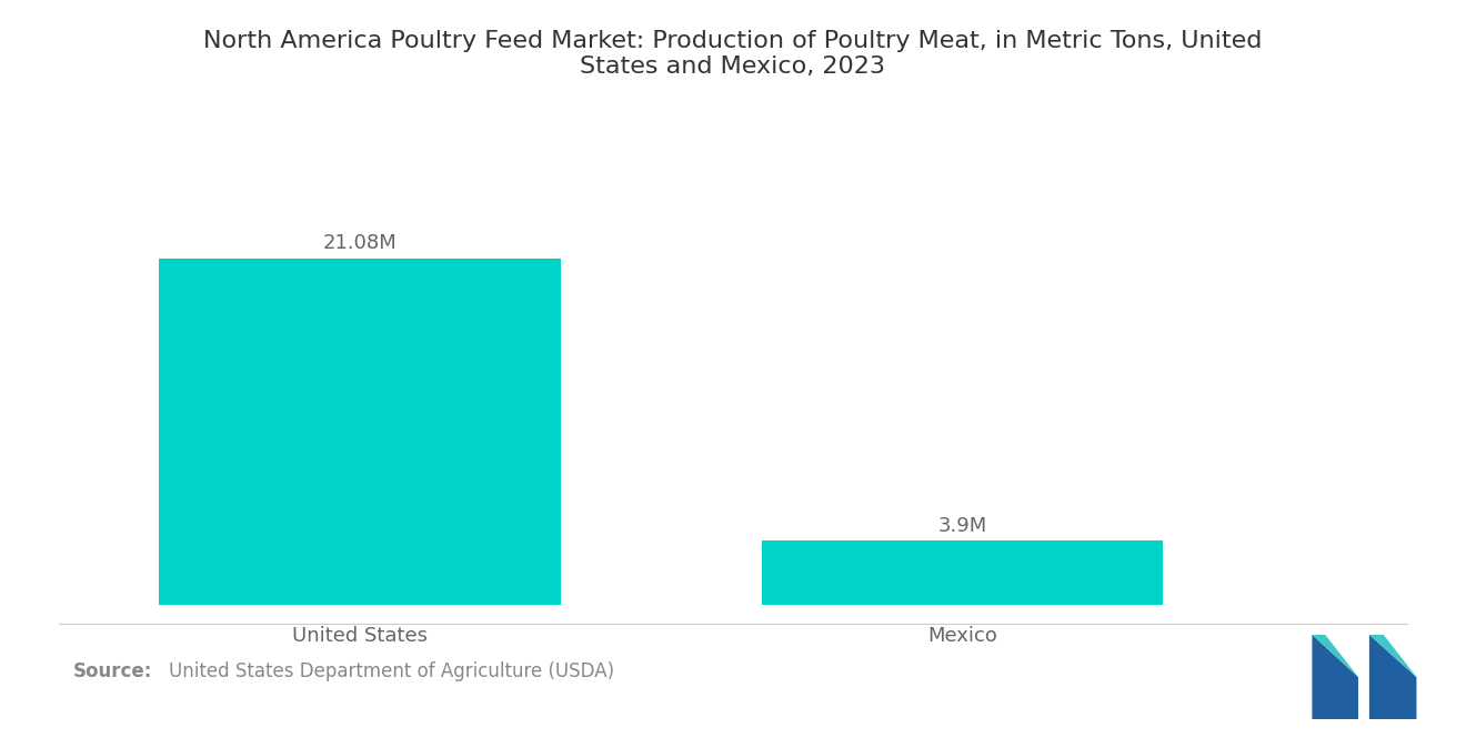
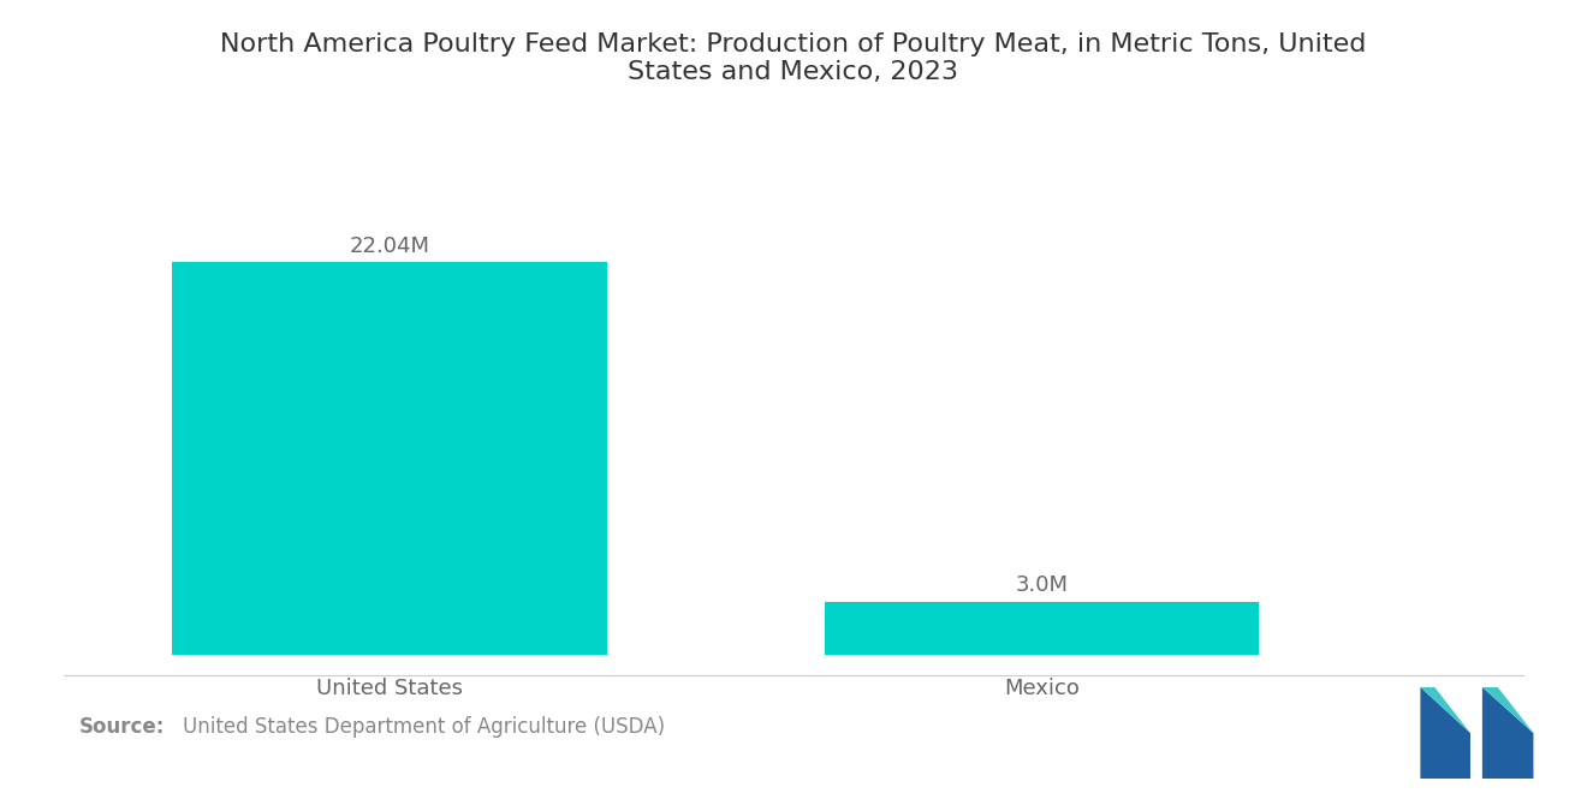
United States: 21.08M -> 22.04M
Mexico: 3.9M -> 3.0M
